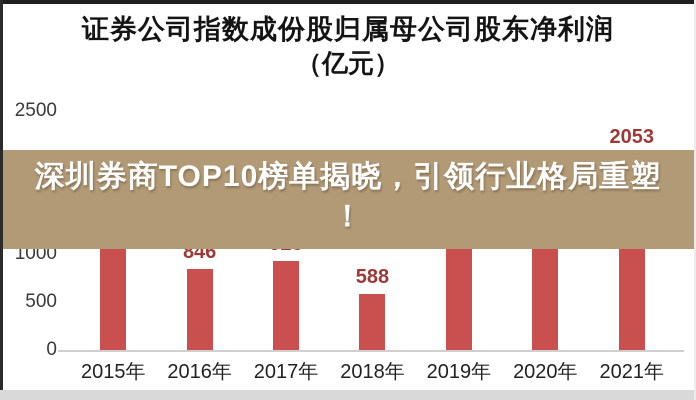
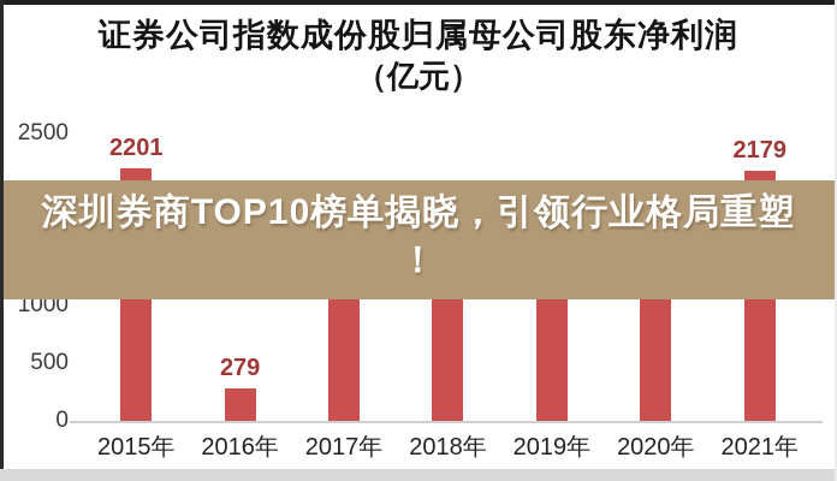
2015年: 1632 -> 2201
2016年: 846 -> 279
2017年: 928 -> 1108
2018年: 588 -> 1388
2019年: 1076 -> 1158
2020年: 1575 -> 1353
2021年: 2053 -> 2179
